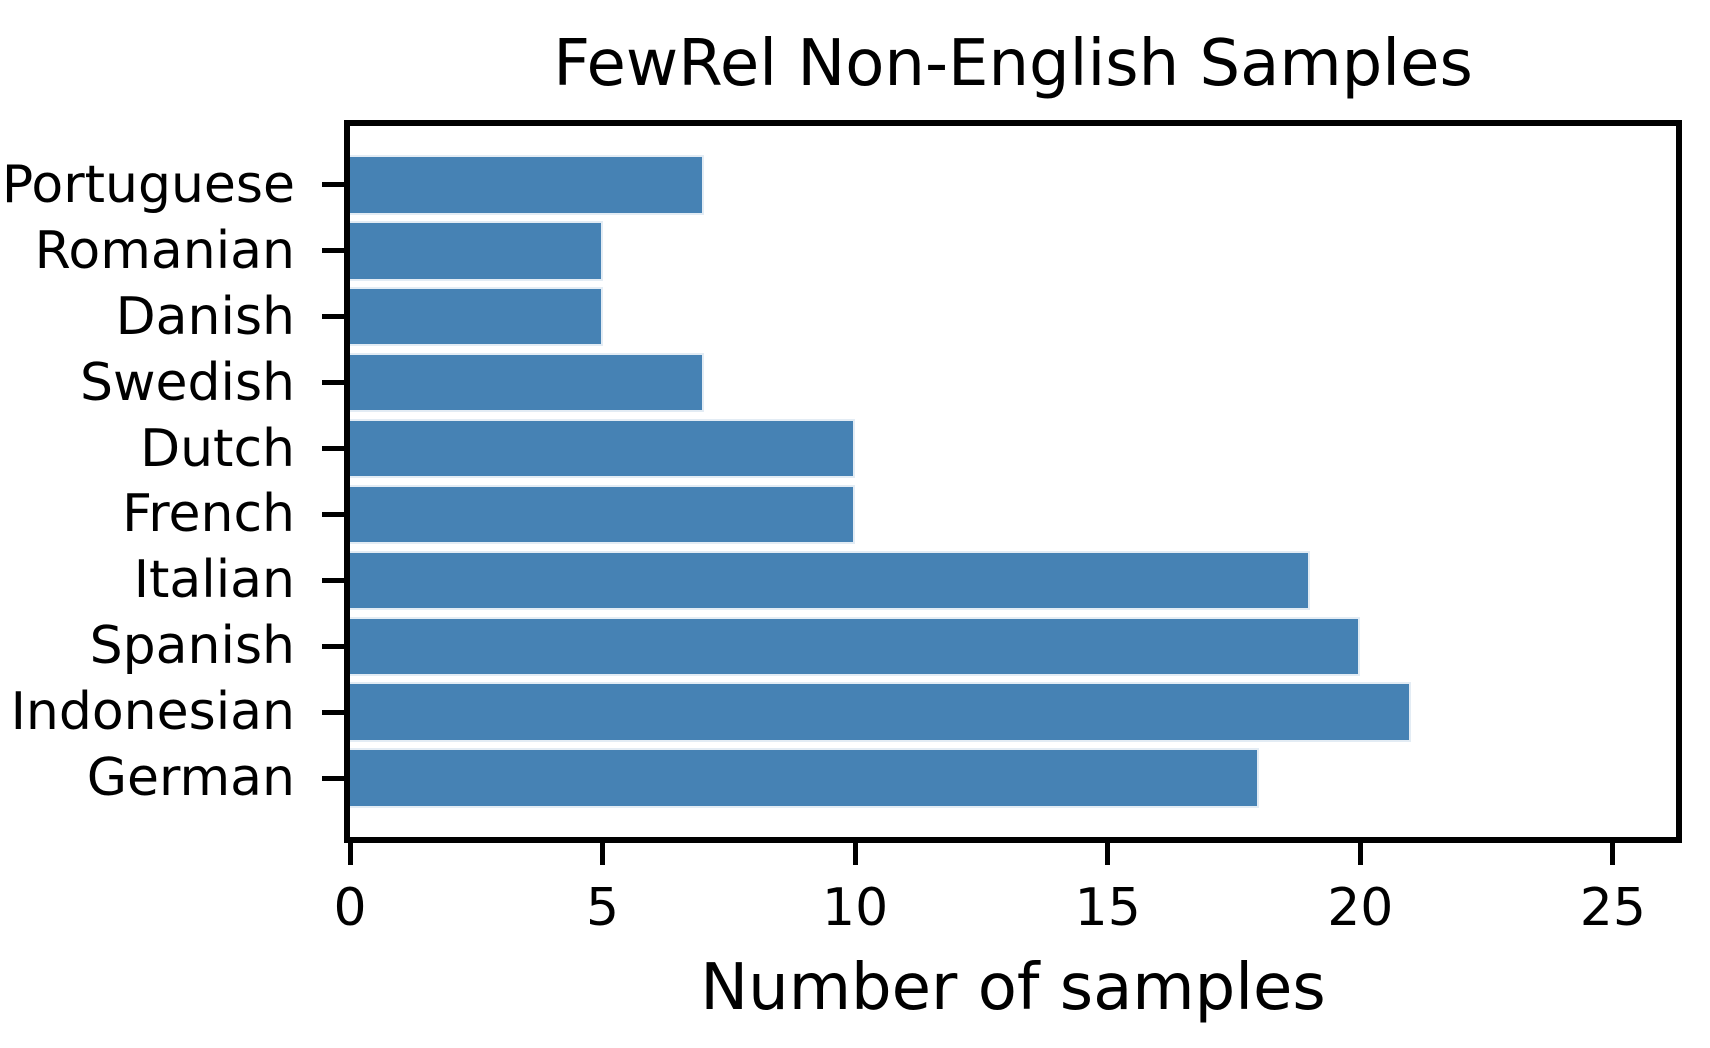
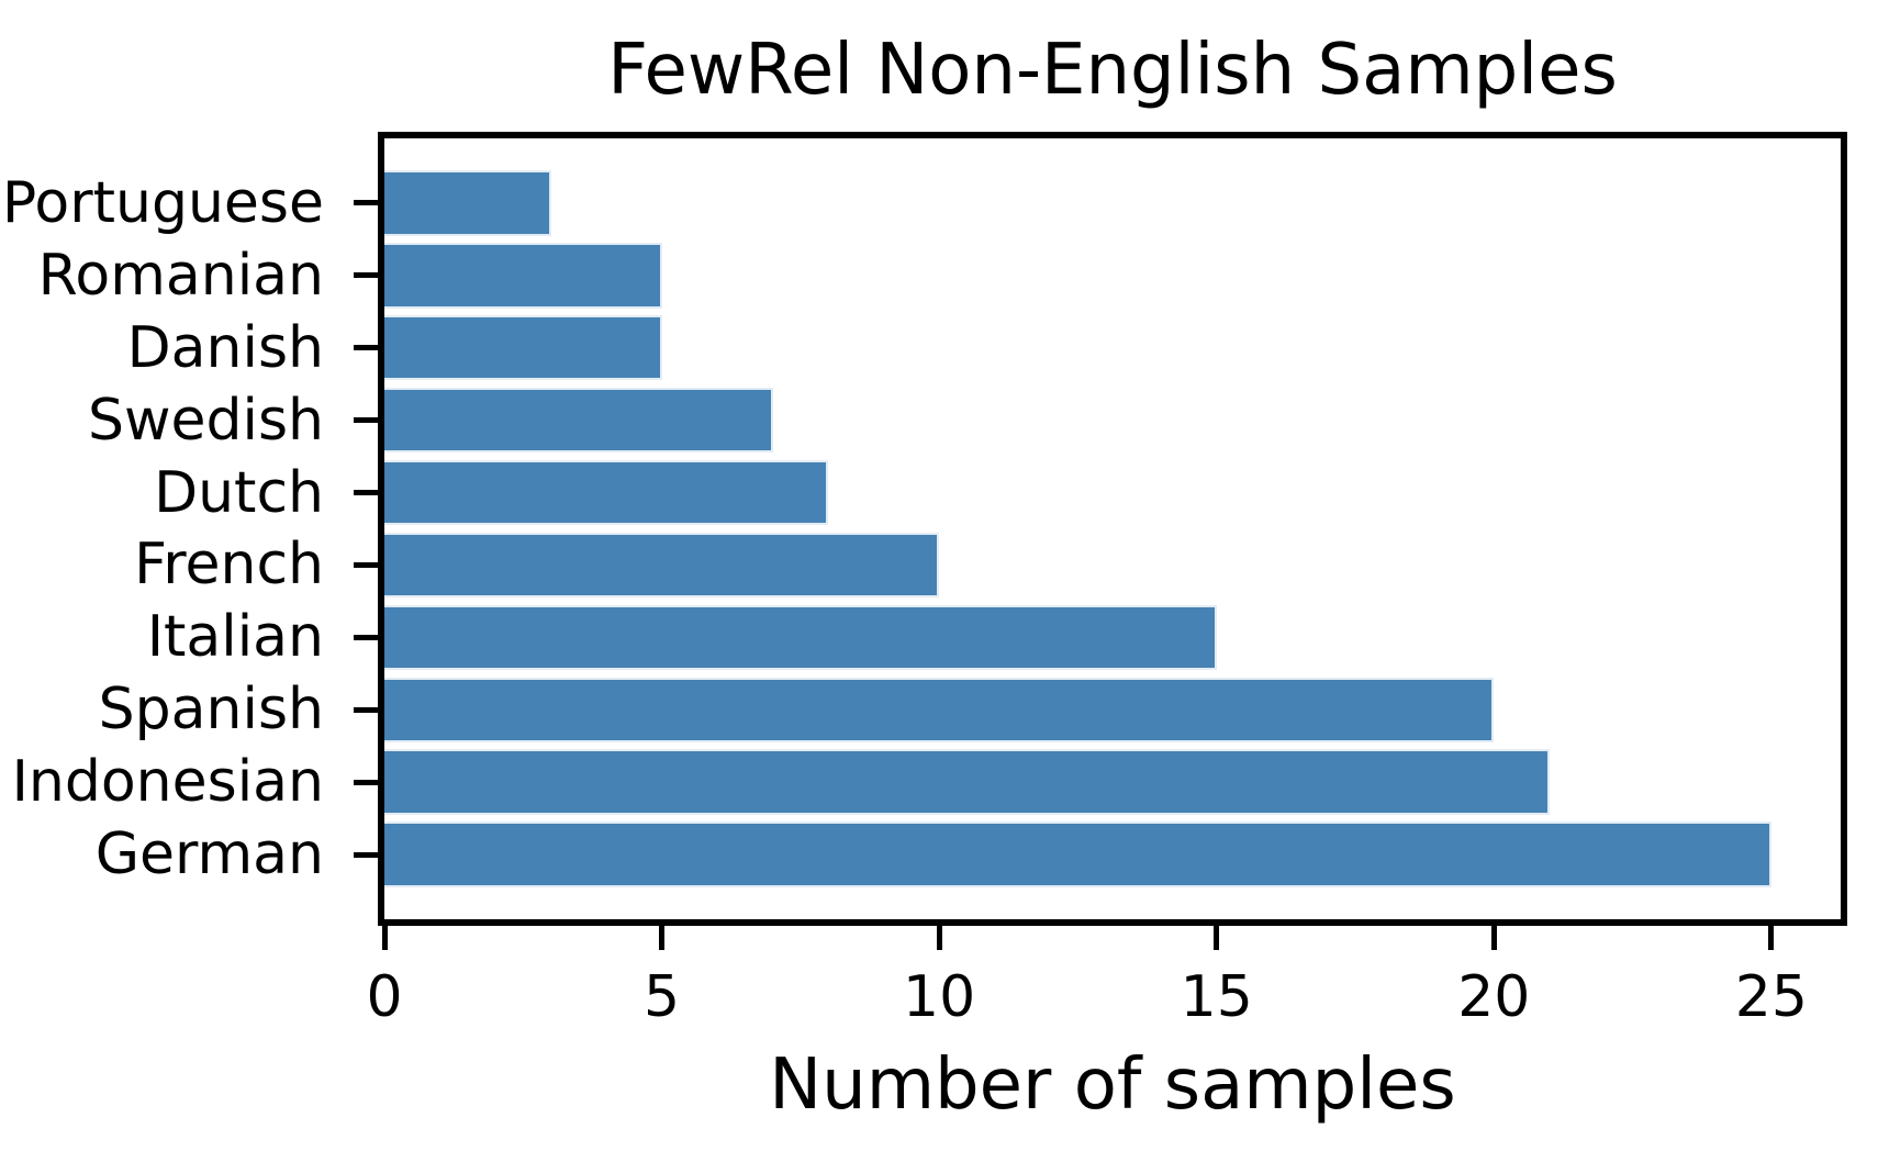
Portuguese: 7 -> 3
Dutch: 10 -> 8
Italian: 19 -> 15
German: 18 -> 25
